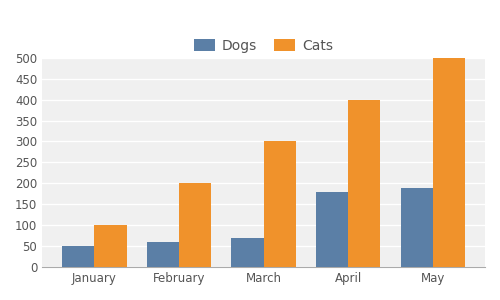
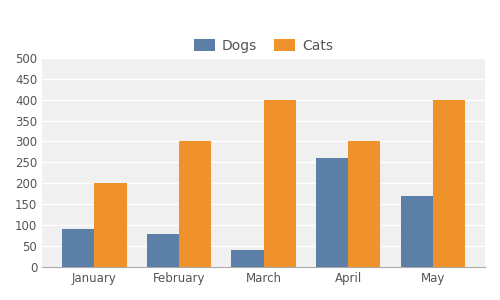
Dogs/January: 50 -> 90
Cats/January: 100 -> 200
Dogs/February: 60 -> 80
Cats/February: 200 -> 300
Dogs/March: 70 -> 40
Cats/March: 300 -> 400
Dogs/April: 180 -> 260
Cats/April: 400 -> 300
Dogs/May: 190 -> 170
Cats/May: 500 -> 400
